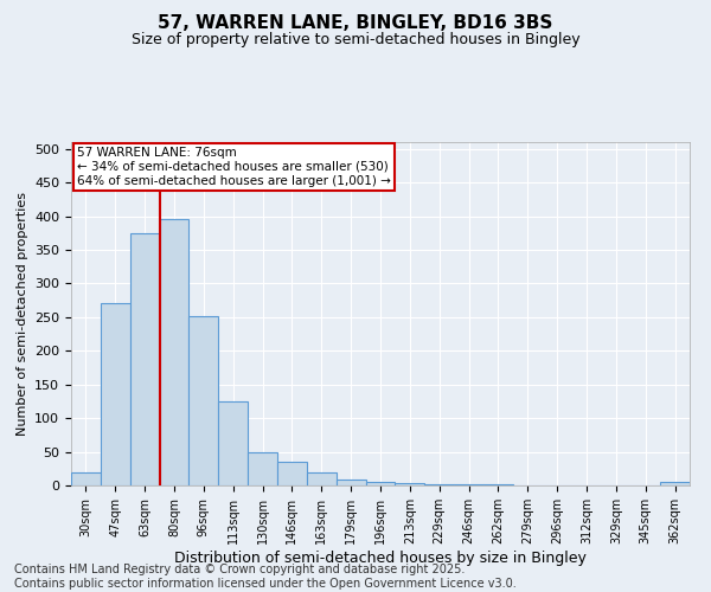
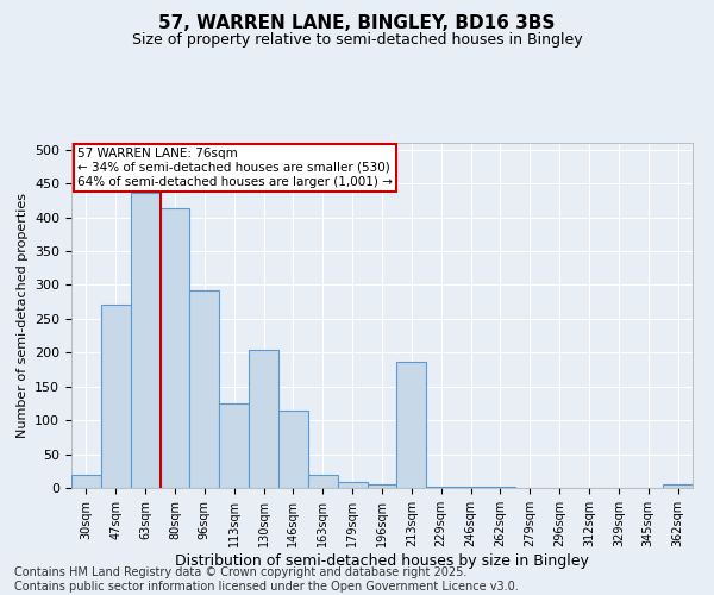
63sqm: 375 -> 436
80sqm: 395 -> 414
96sqm: 252 -> 292
130sqm: 50 -> 204
146sqm: 35 -> 114
213sqm: 4 -> 186
